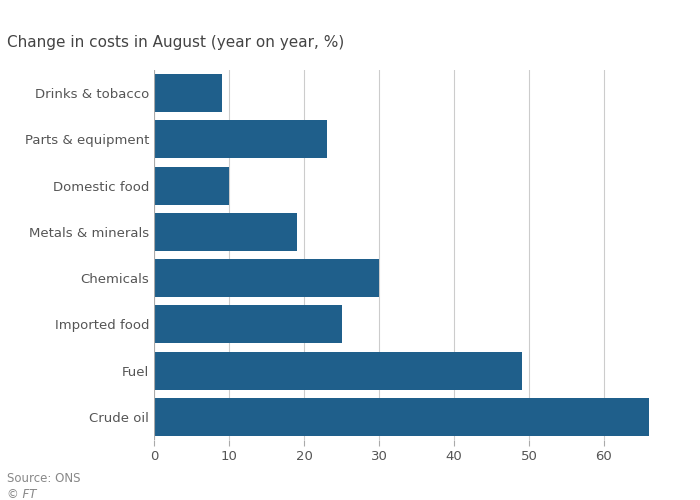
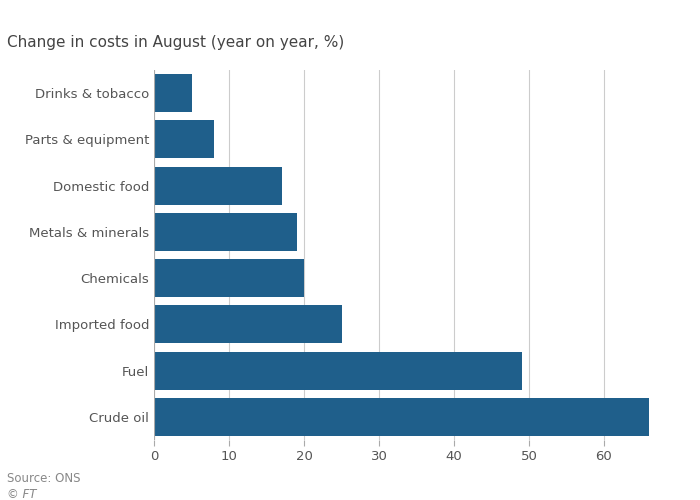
Drinks & tobacco: 9 -> 5
Parts & equipment: 23 -> 8
Domestic food: 10 -> 17
Chemicals: 30 -> 20
